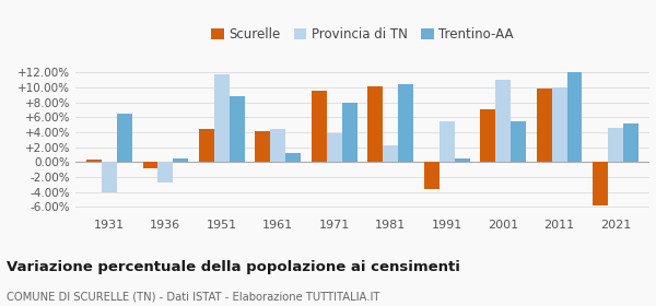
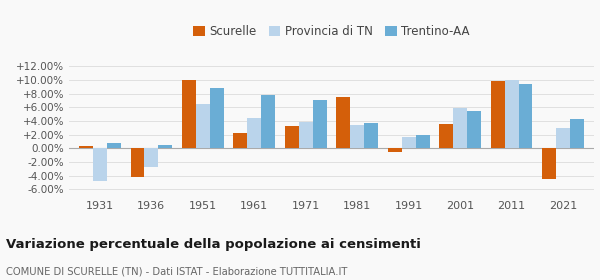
Provincia di TN/1931: -4.0% -> -4.8%
Trentino-AA/1931: 6.4% -> 0.8%
Scurelle/1936: -0.8% -> -4.2%
Scurelle/1951: 4.4% -> 10.0%
Provincia di TN/1951: 11.8% -> 6.5%
Scurelle/1961: 4.2% -> 2.2%
Trentino-AA/1961: 1.2% -> 7.8%
Scurelle/1971: 9.6% -> 3.2%
Trentino-AA/1971: 8.0% -> 7.0%
Scurelle/1981: 10.2% -> 7.5%
Provincia di TN/1981: 2.2% -> 3.4%
Trentino-AA/1981: 10.4% -> 3.7%
Scurelle/1991: -3.6% -> -0.5%
Provincia di TN/1991: 5.4% -> 1.6%
Trentino-AA/1991: 0.4% -> 1.9%
Scurelle/2001: 7.0% -> 3.5%
Provincia di TN/2001: 11.0% -> 5.9%
Trentino-AA/2011: 12.0% -> 9.4%
Scurelle/2021: -5.8% -> -4.5%
Provincia di TN/2021: 4.6% -> 3.0%
Trentino-AA/2021: 5.2% -> 4.3%
